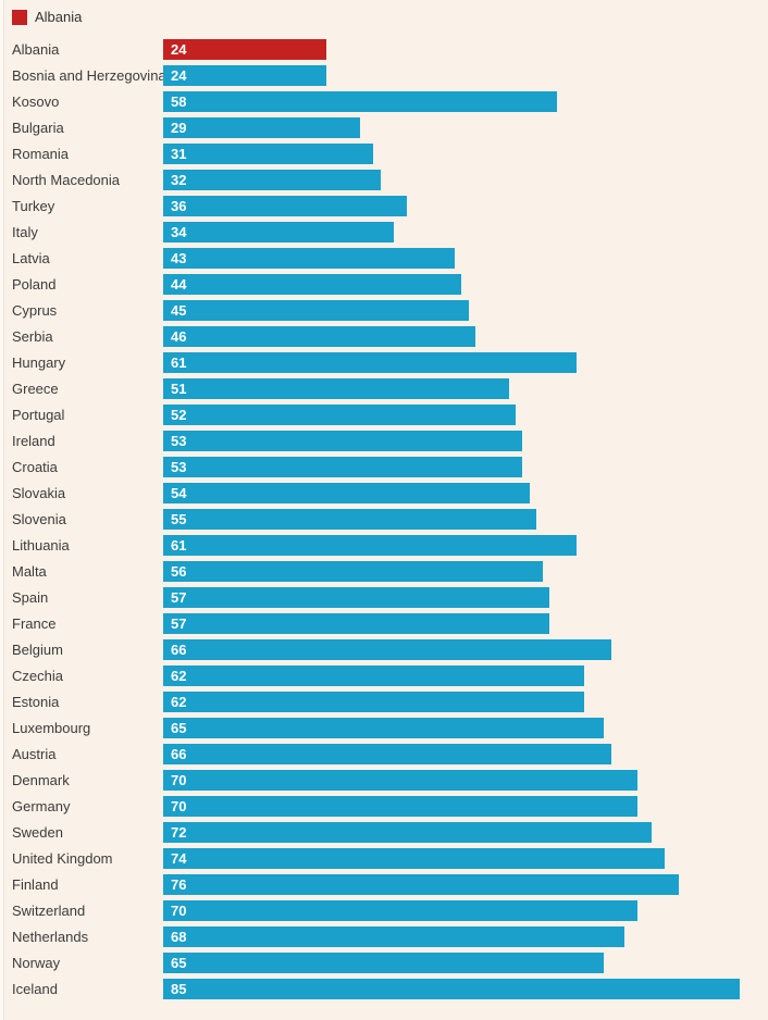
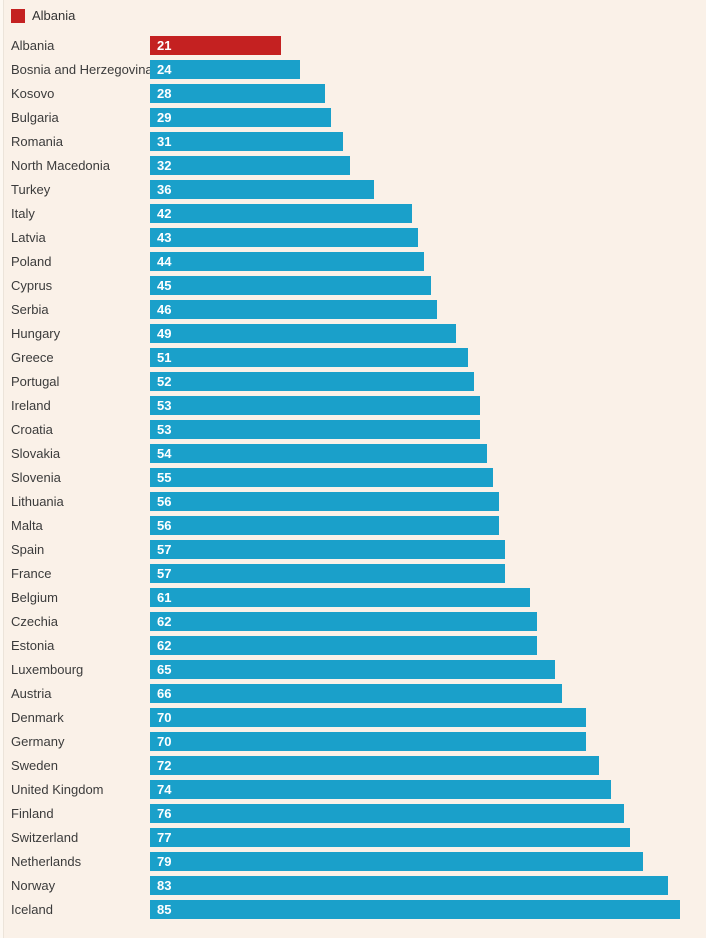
Albania: 24 -> 21
Kosovo: 58 -> 28
Italy: 34 -> 42
Hungary: 61 -> 49
Lithuania: 61 -> 56
Belgium: 66 -> 61
Switzerland: 70 -> 77
Netherlands: 68 -> 79
Norway: 65 -> 83
